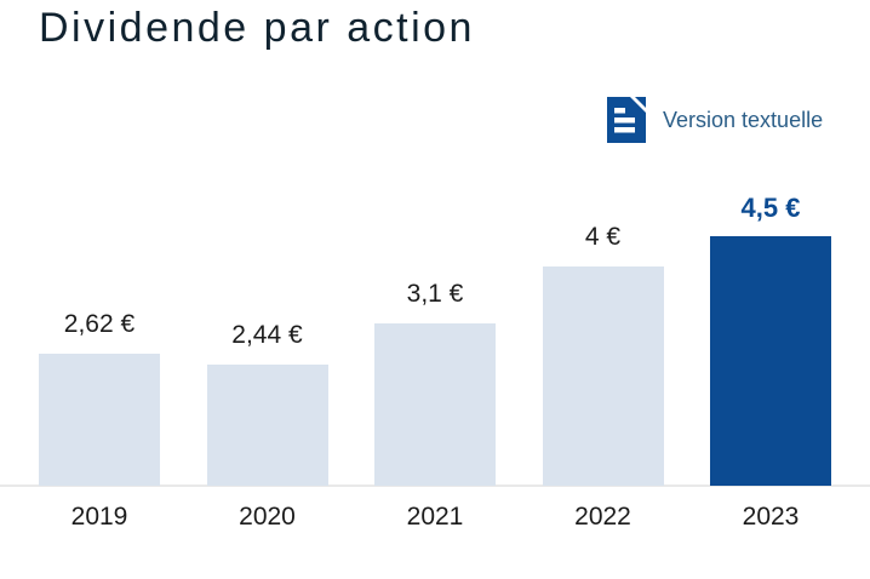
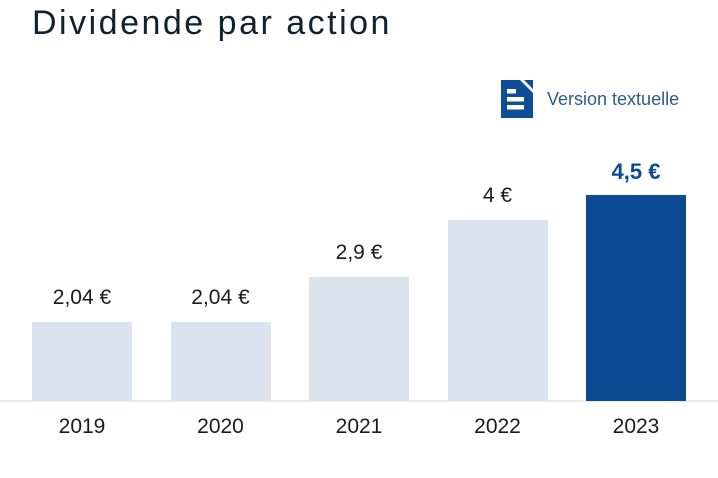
2019: 2,62 -> 2,04
2020: 2,44 -> 2,04
2021: 3,1 -> 2,9
